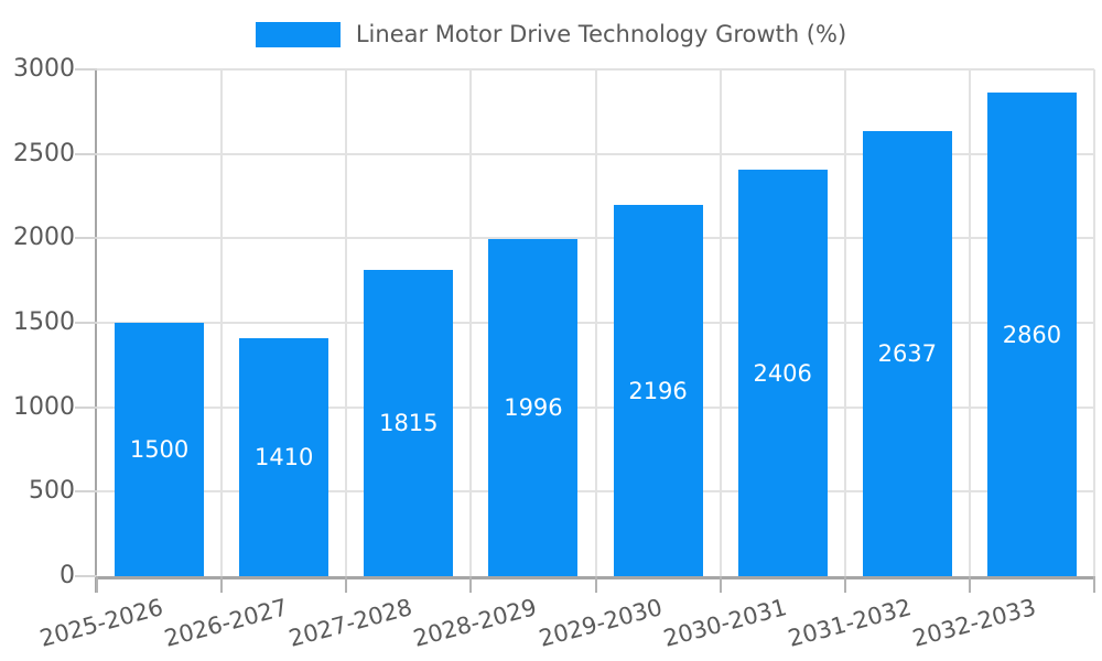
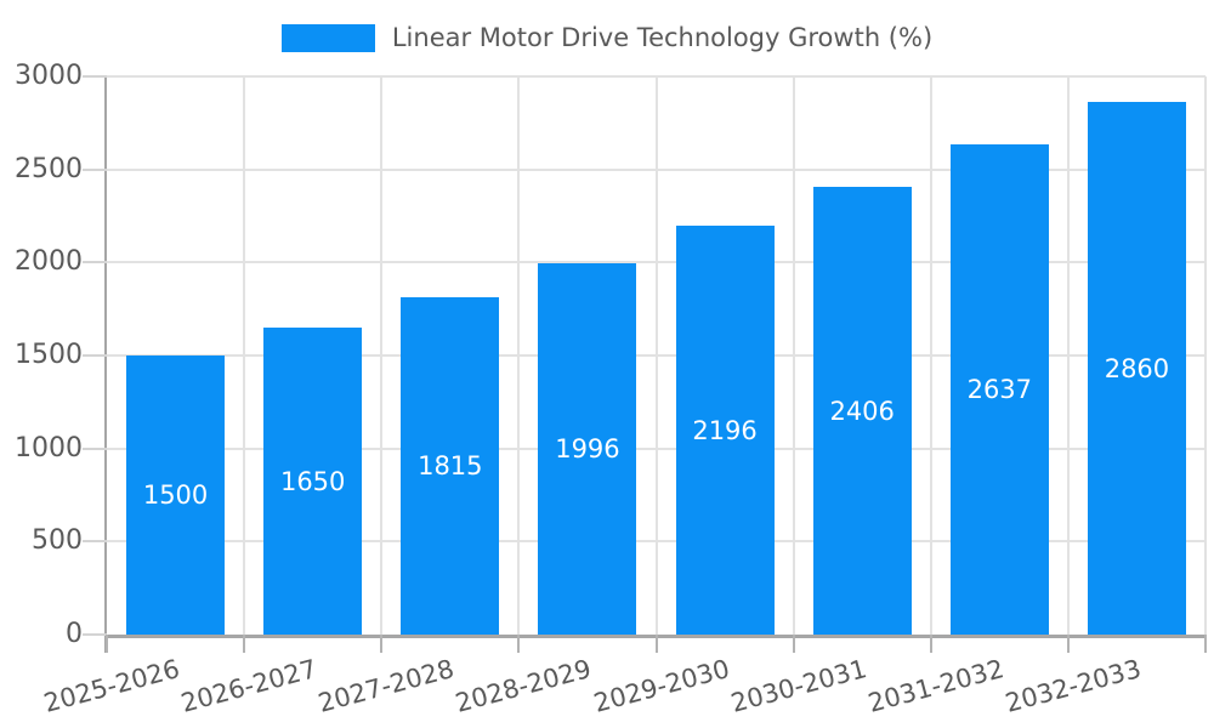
2026-2027: 1410 -> 1650
